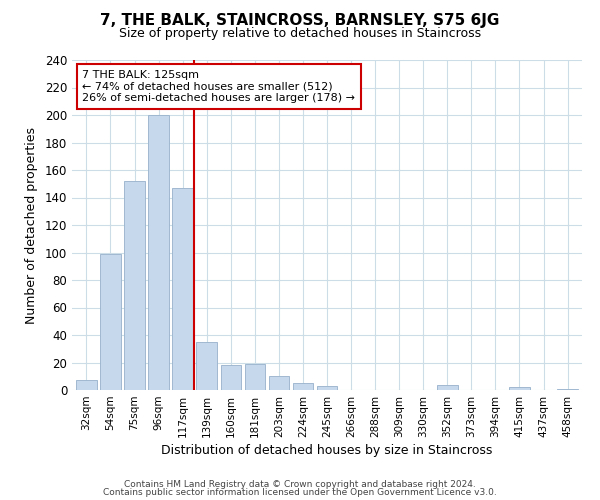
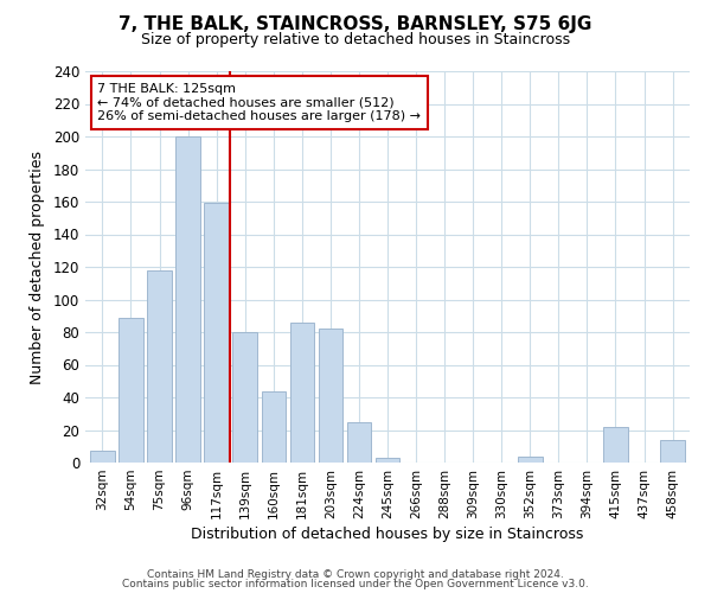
54sqm: 99 -> 89
75sqm: 152 -> 118
117sqm: 147 -> 159
139sqm: 35 -> 80
160sqm: 18 -> 44
181sqm: 19 -> 86
203sqm: 10 -> 82
224sqm: 5 -> 25
415sqm: 2 -> 22
458sqm: 1 -> 14
